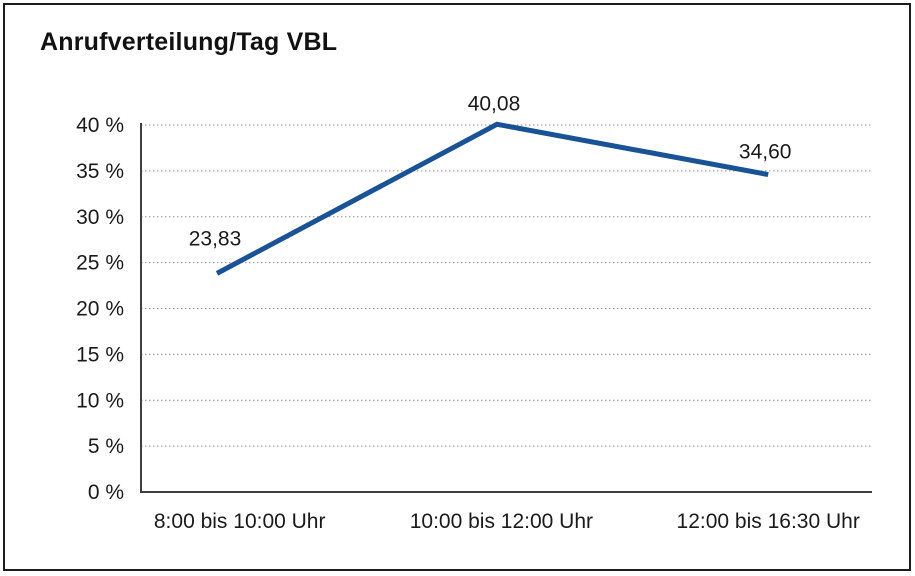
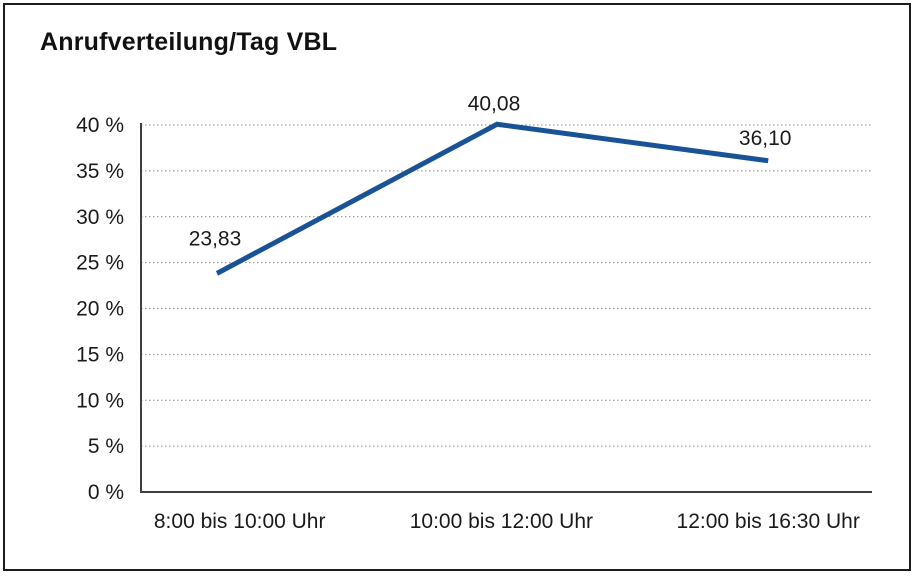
12:00 bis 16:30 Uhr: 34,60 -> 36,10
